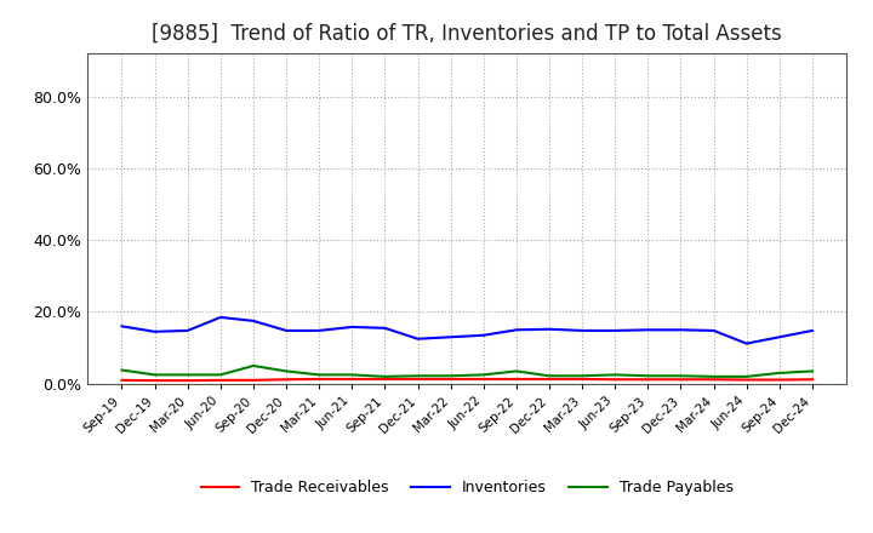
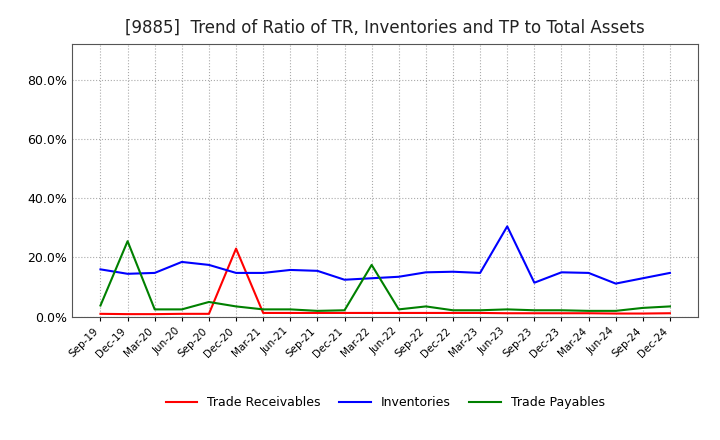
Trade Payables/Dec-19: 2.5% -> 25.5%
Trade Receivables/Dec-20: 1.2% -> 23.0%
Trade Payables/Mar-22: 2.2% -> 17.5%
Inventories/Jun-23: 14.8% -> 30.5%
Inventories/Sep-23: 15.0% -> 11.5%
